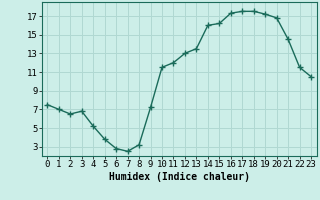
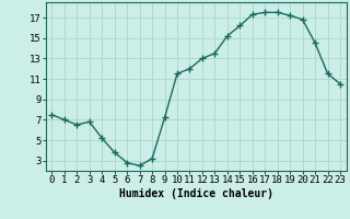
14: 16.0 -> 15.2
